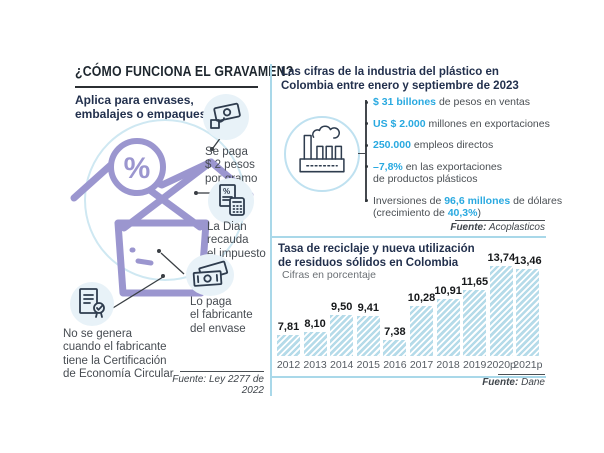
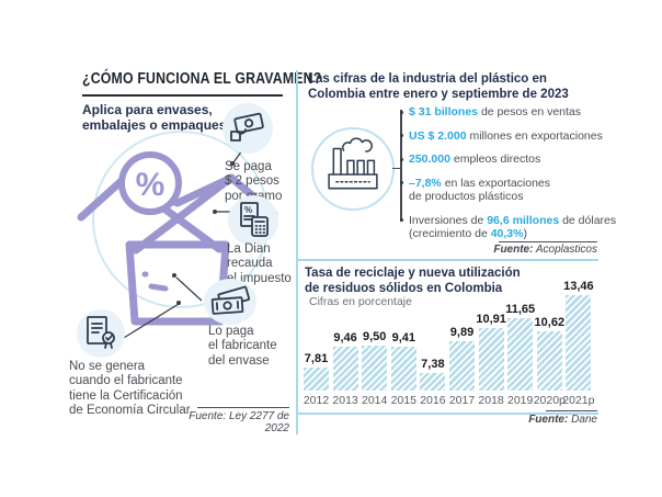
2013: 8,10 -> 9,46
2017: 10,28 -> 9,89
2020p: 13,74 -> 10,62
